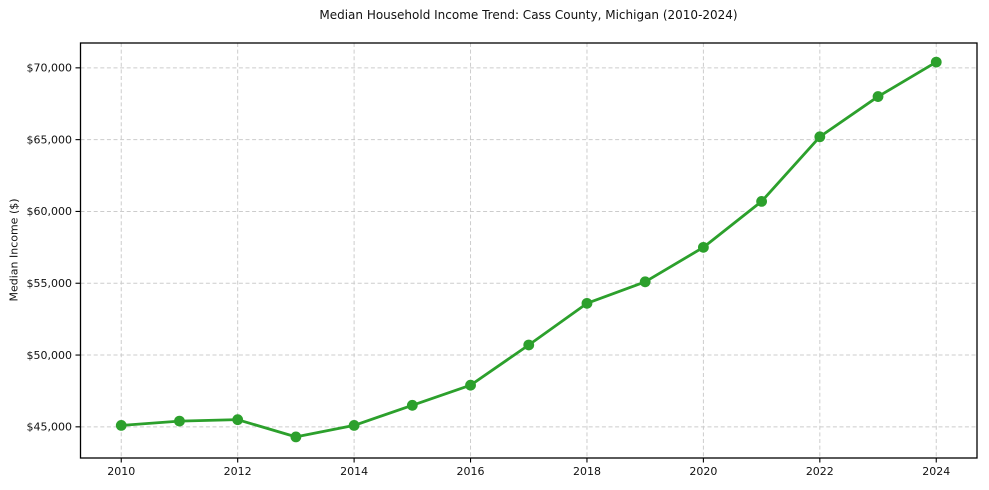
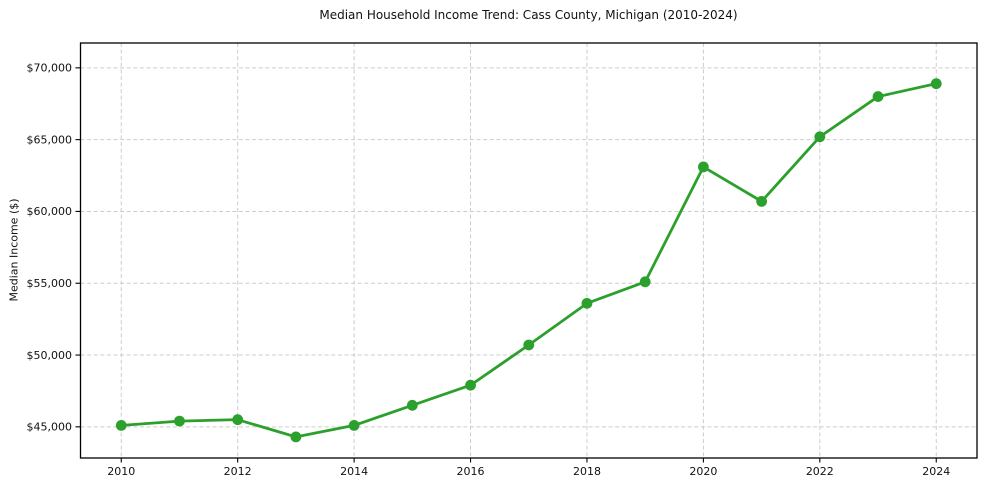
2020: $57500 -> $63100
2024: $70400 -> $68900
